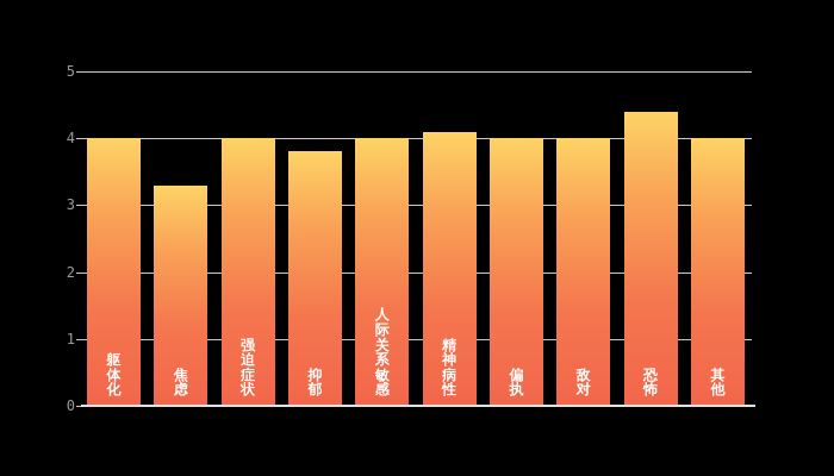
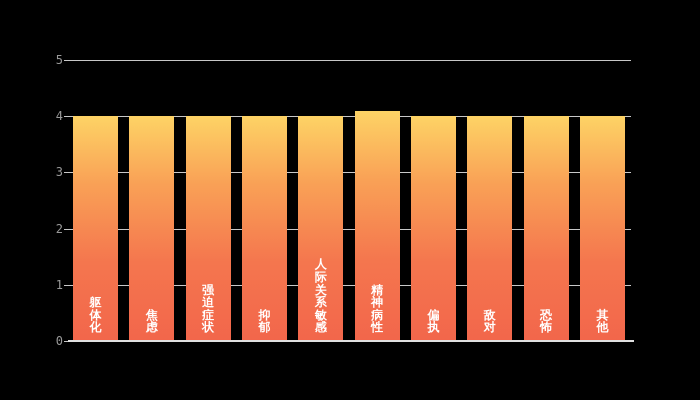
焦虑: 3.3 -> 4.0
抑郁: 3.8 -> 4.0
恐怖: 4.4 -> 4.0
